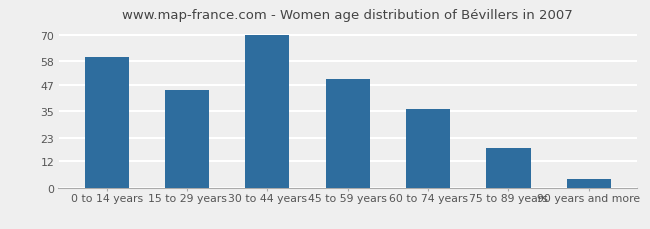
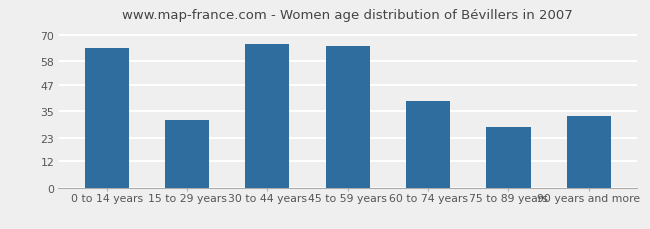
0 to 14 years: 60 -> 64
15 to 29 years: 45 -> 31
30 to 44 years: 70 -> 66
45 to 59 years: 50 -> 65
60 to 74 years: 36 -> 40
75 to 89 years: 18 -> 28
90 years and more: 4 -> 33
